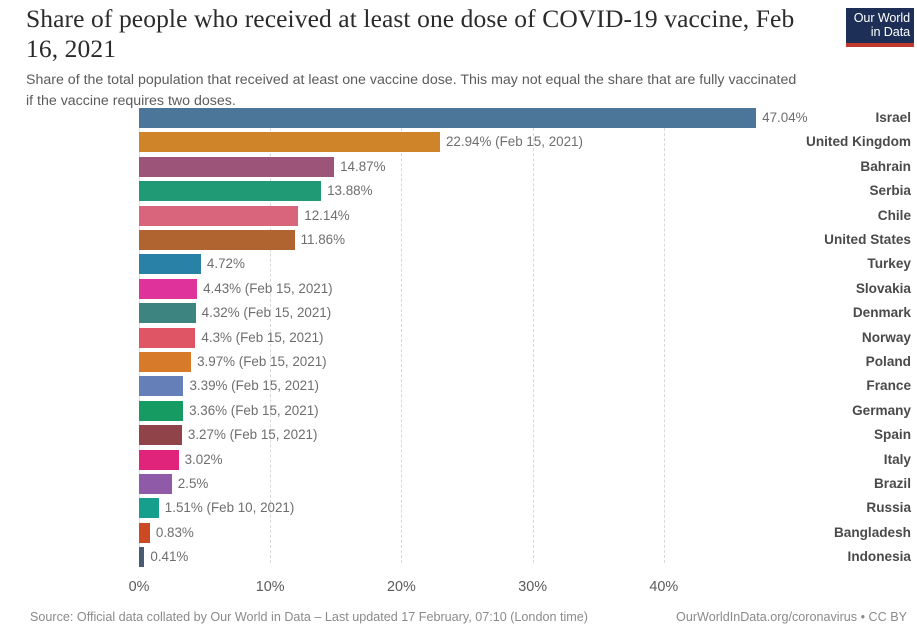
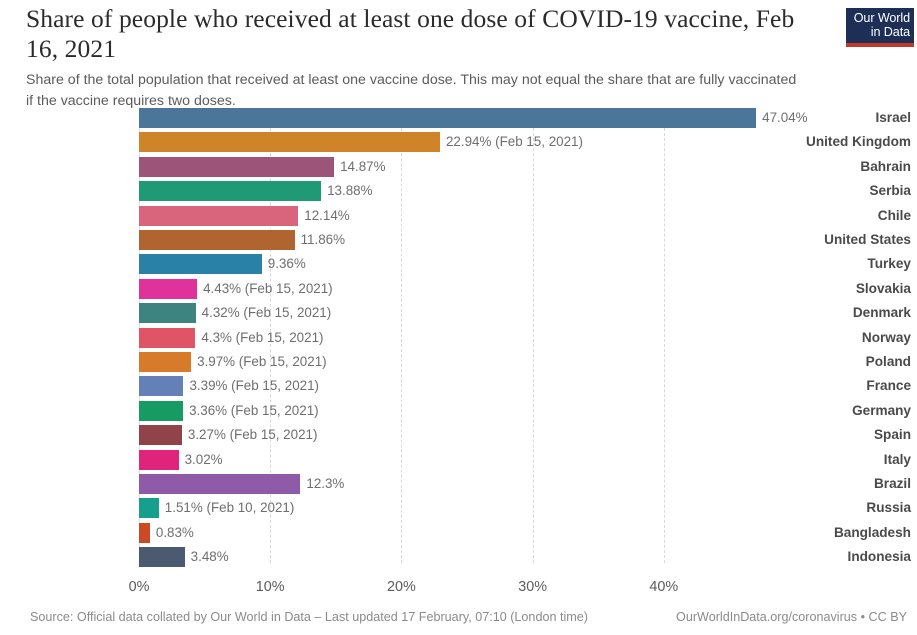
Turkey: 4.72% -> 9.36%
Brazil: 2.5% -> 12.3%
Indonesia: 0.41% -> 3.48%
